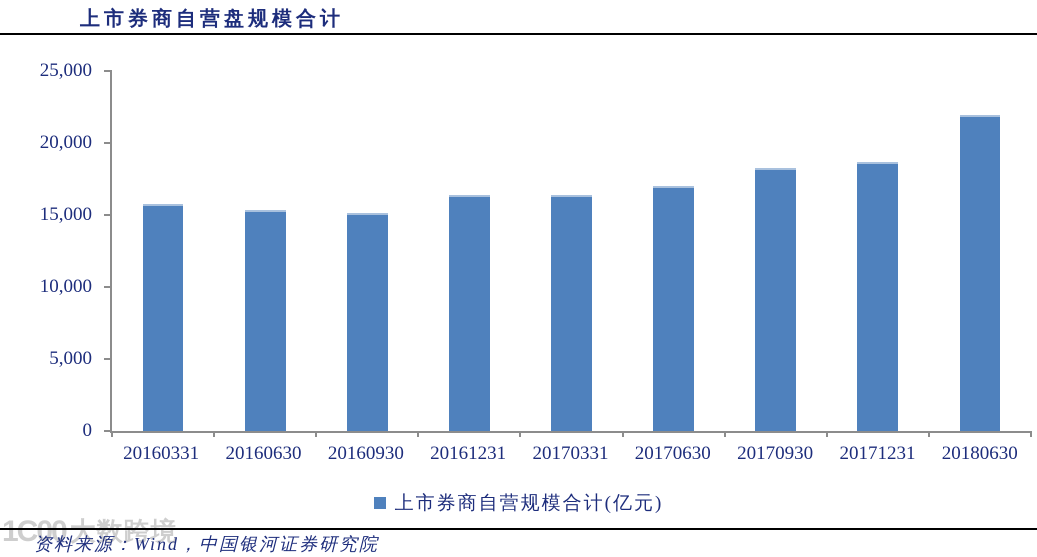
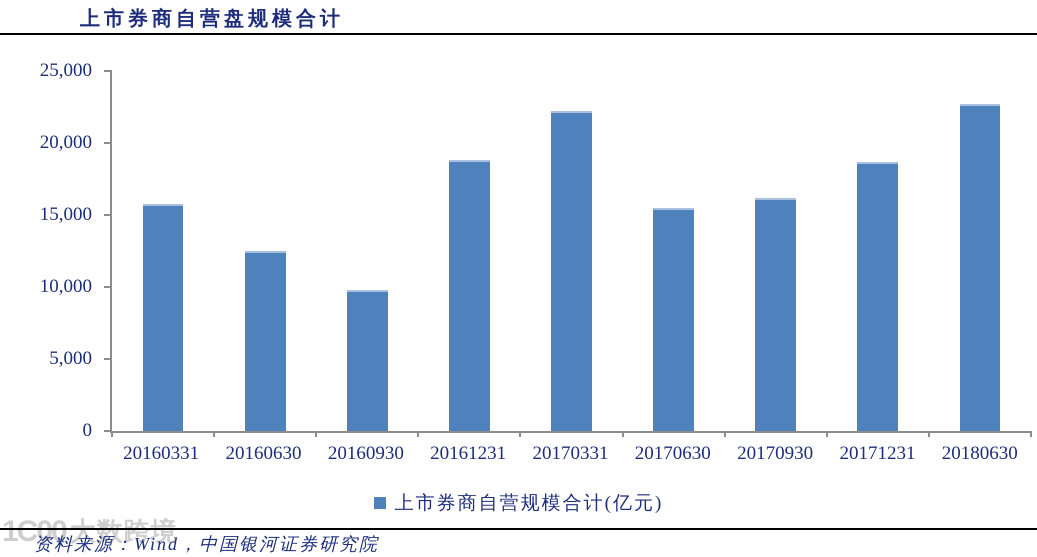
20160630: 15300 -> 12500
20160930: 15200 -> 9800
20161231: 16400 -> 18800
20170331: 16400 -> 22200
20170630: 17000 -> 15500
20170930: 18300 -> 16200
20180630: 22000 -> 22700
